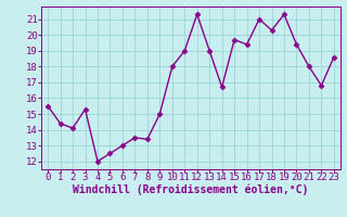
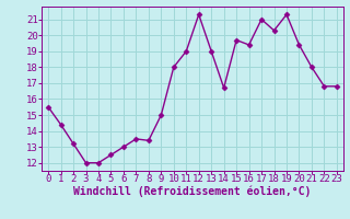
2: 14.1 -> 13.2
3: 15.3 -> 12.0
23: 18.6 -> 16.8
